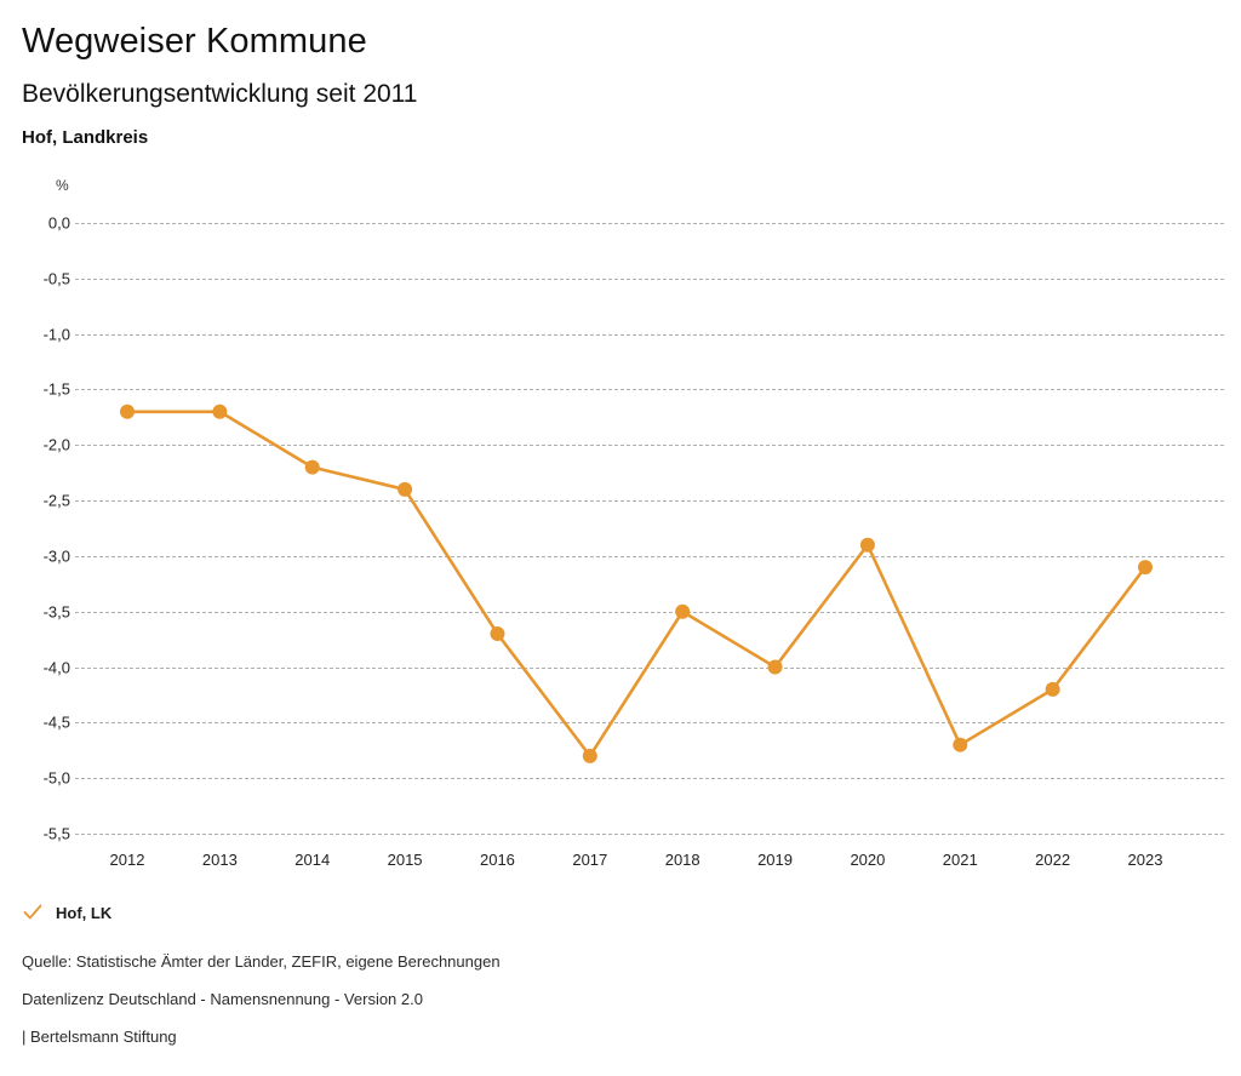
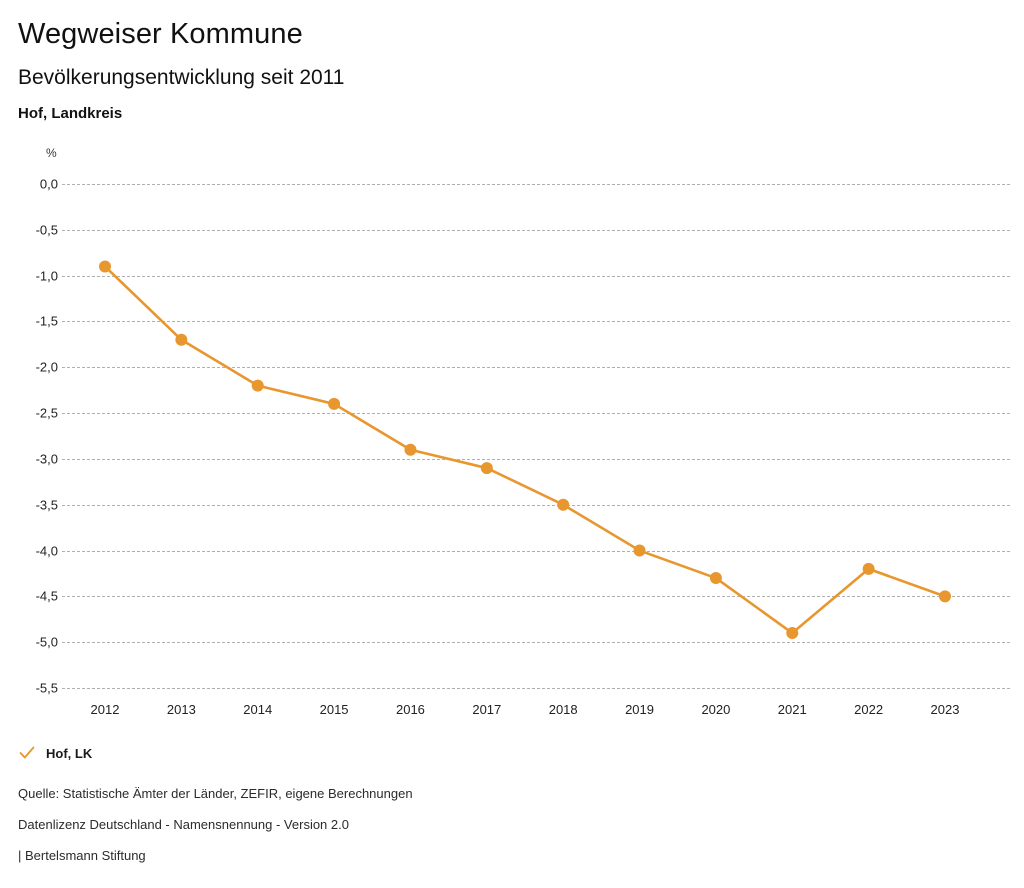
2012: -1,7 -> -0,9
2016: -3,7 -> -2,9
2017: -4,8 -> -3,1
2020: -2,9 -> -4,3
2021: -4,7 -> -4,9
2023: -3,1 -> -4,5
